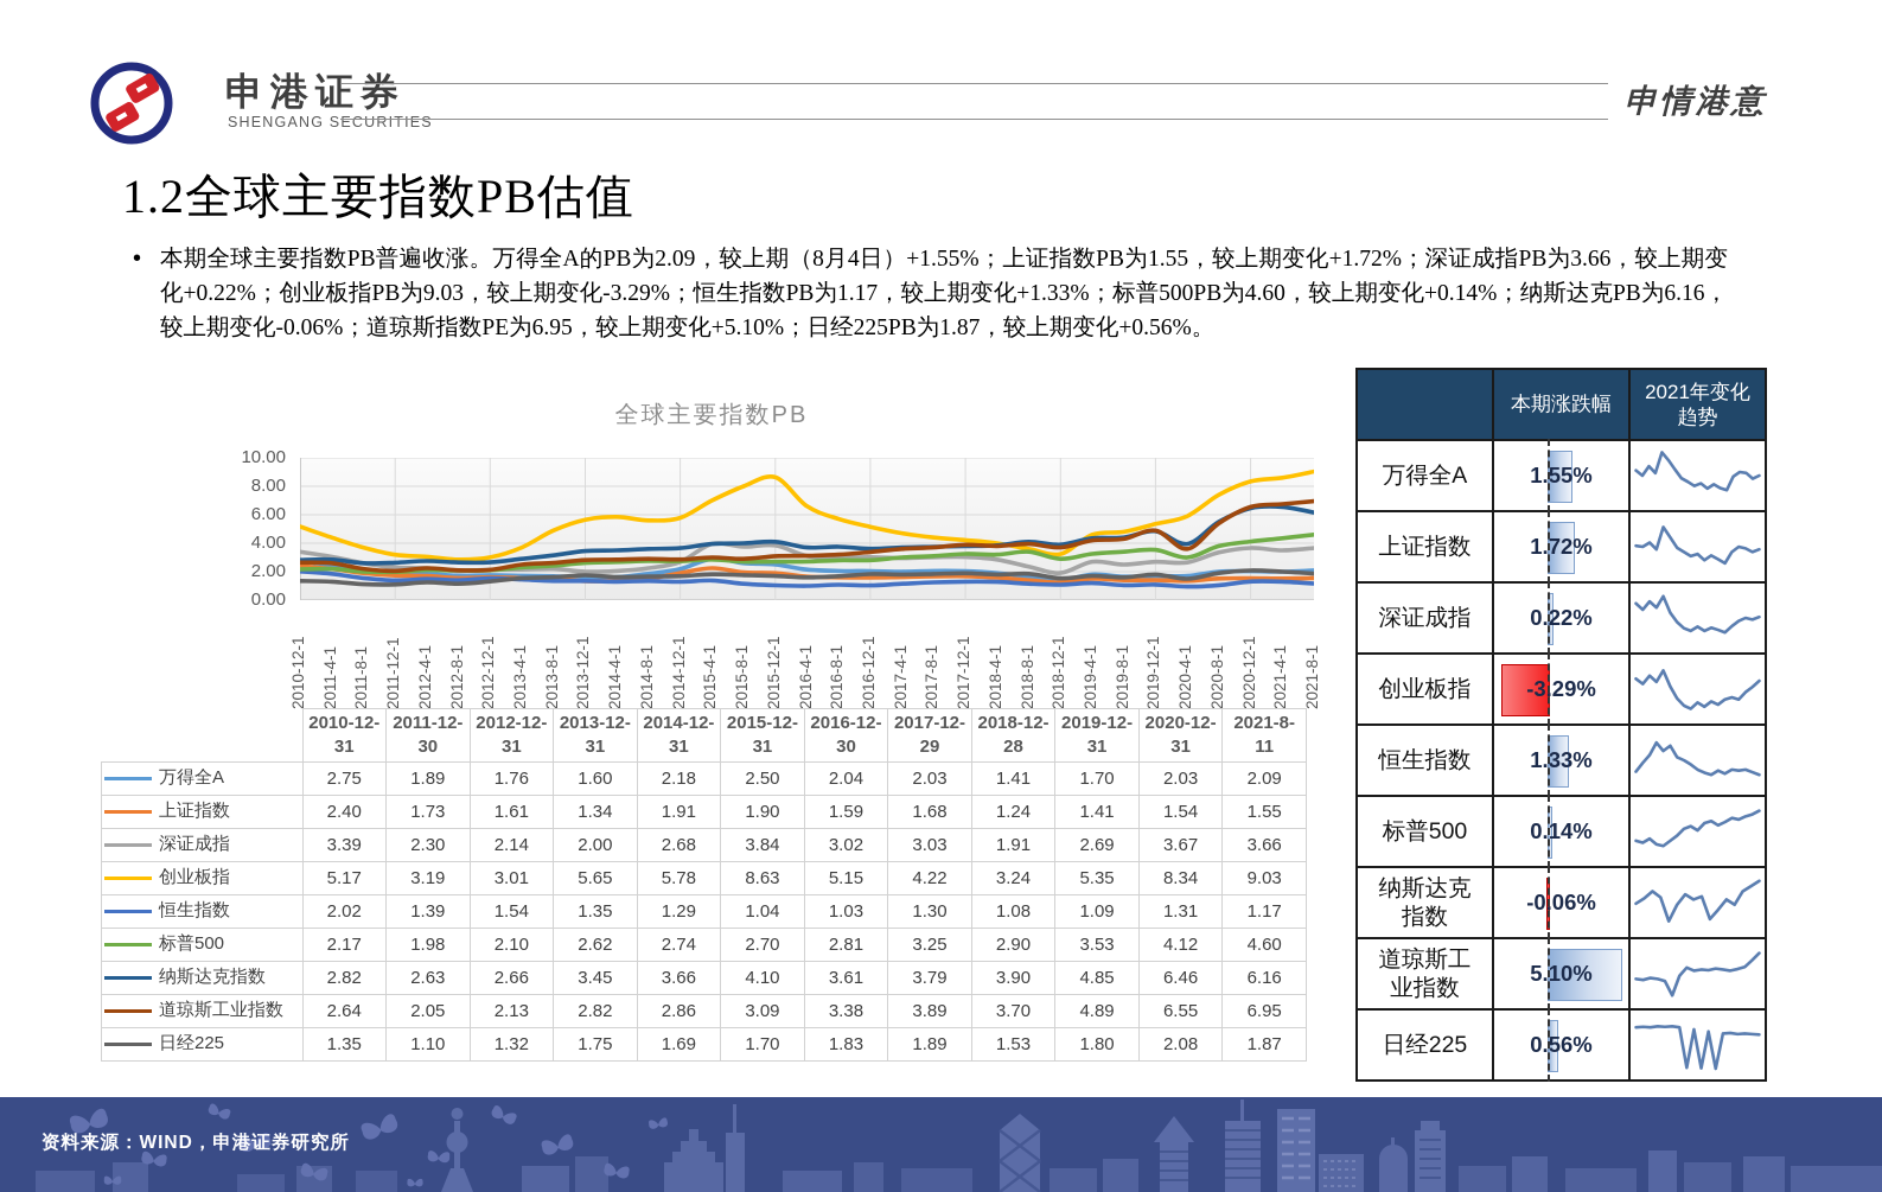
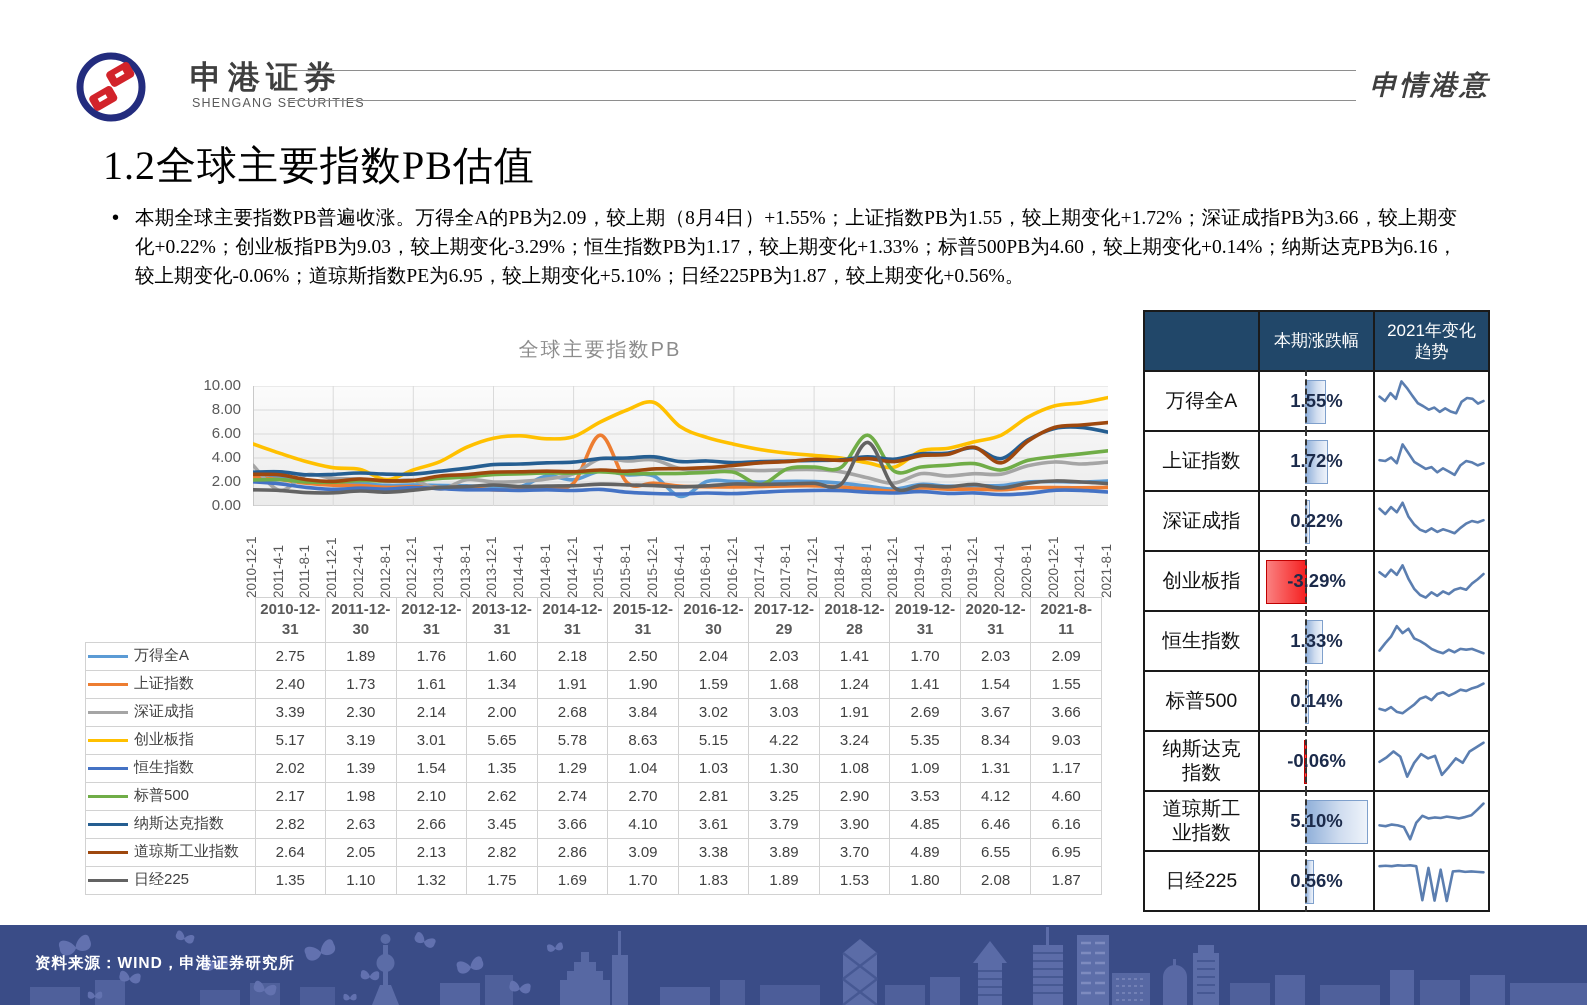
深证成指/2011-4-1: 3.0 -> 1.3
创业板指/2012-8-1: 2.9 -> 2.2
深证成指/2013-4-1: 2.1 -> 1.4
万得全A/2014-8-1: 1.9 -> 2.5
上证指数/2015-4-1: 2.2 -> 5.9
万得全A/2016-4-1: 2.1 -> 0.8
标普500/2017-4-1: 3.0 -> 1.8
标普500/2018-8-1: 3.4 -> 5.9
日经225/2018-8-1: 1.9 -> 5.3
